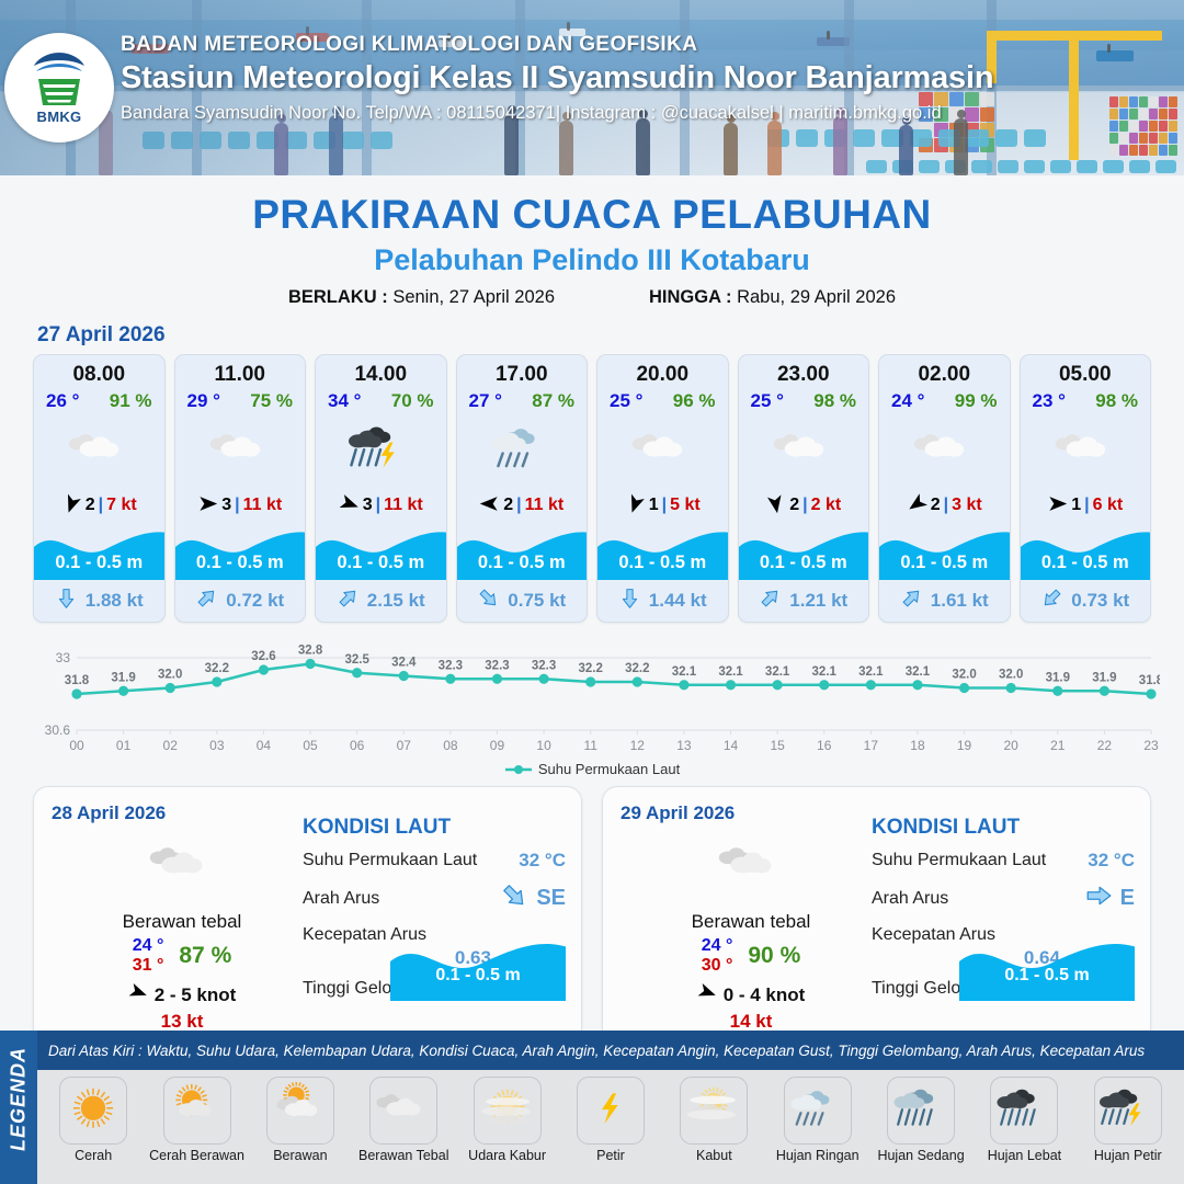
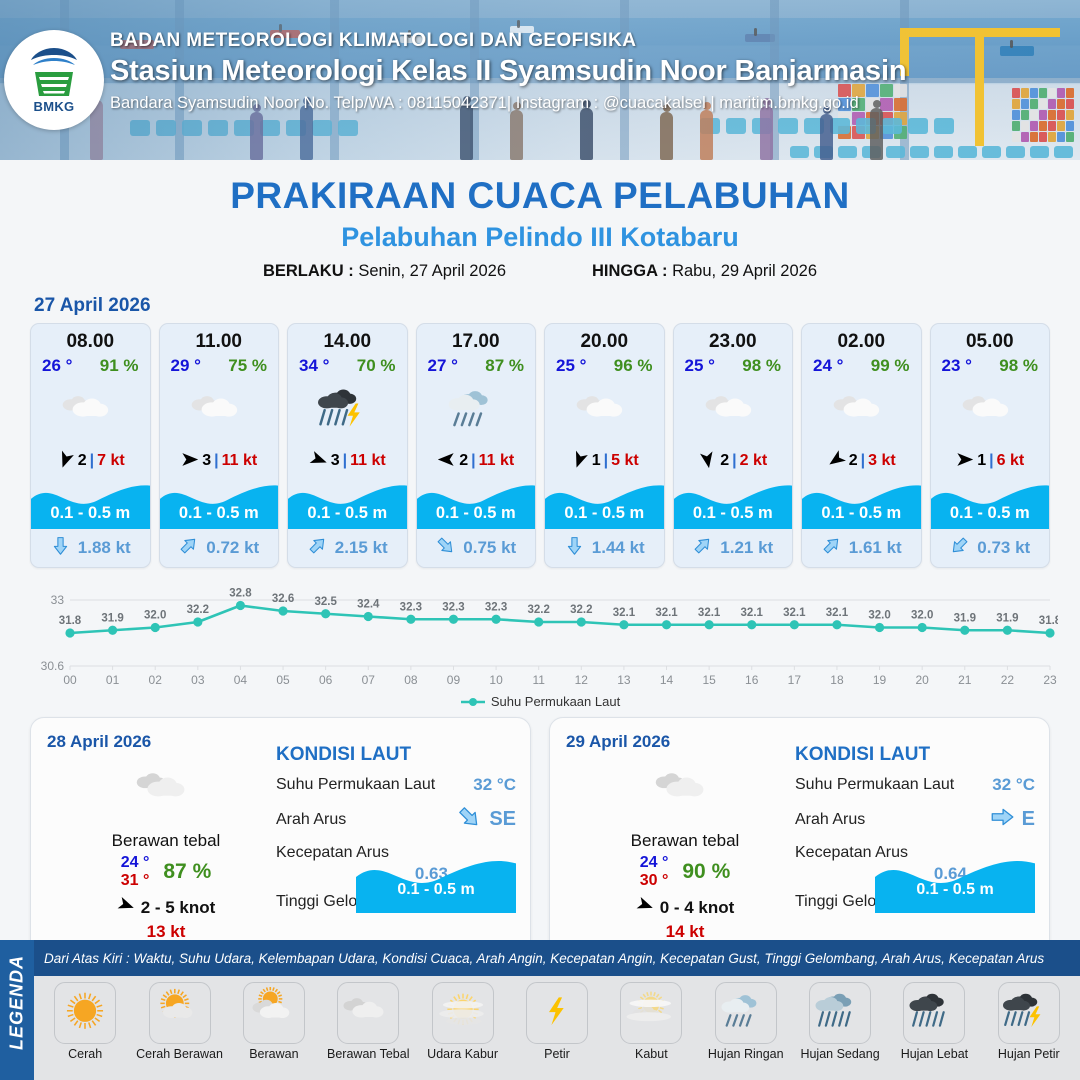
04: 32.6 -> 32.8
05: 32.8 -> 32.6
